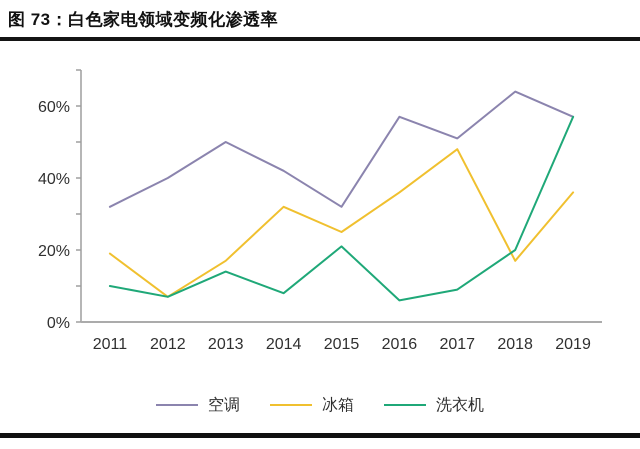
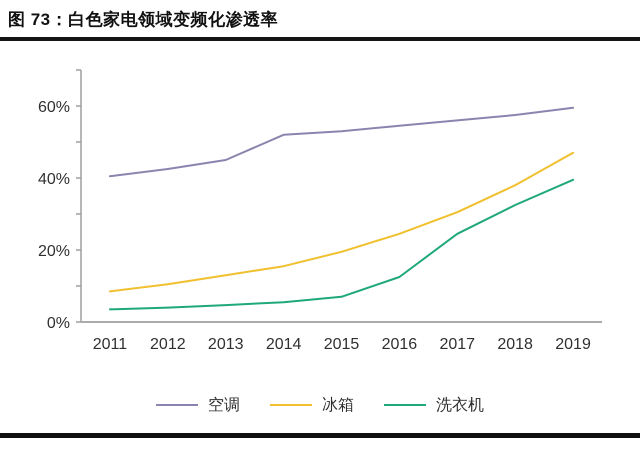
空调/2011: 32% -> 40%
冰箱/2011: 19% -> 8%
洗衣机/2011: 10% -> 4%
空调/2012: 40% -> 42%
冰箱/2012: 7% -> 10%
洗衣机/2012: 7% -> 4%
空调/2013: 50% -> 45%
冰箱/2013: 17% -> 13%
洗衣机/2013: 14% -> 5%
空调/2014: 42% -> 52%
冰箱/2014: 32% -> 16%
洗衣机/2014: 8% -> 6%
空调/2015: 32% -> 53%
冰箱/2015: 25% -> 20%
洗衣机/2015: 21% -> 7%
空调/2016: 57% -> 54%
冰箱/2016: 36% -> 24%
洗衣机/2016: 6% -> 12%
空调/2017: 51% -> 56%
冰箱/2017: 48% -> 30%
洗衣机/2017: 9% -> 24%
空调/2018: 64% -> 58%
冰箱/2018: 17% -> 38%
洗衣机/2018: 20% -> 32%
空调/2019: 57% -> 60%
冰箱/2019: 36% -> 47%
洗衣机/2019: 57% -> 40%
